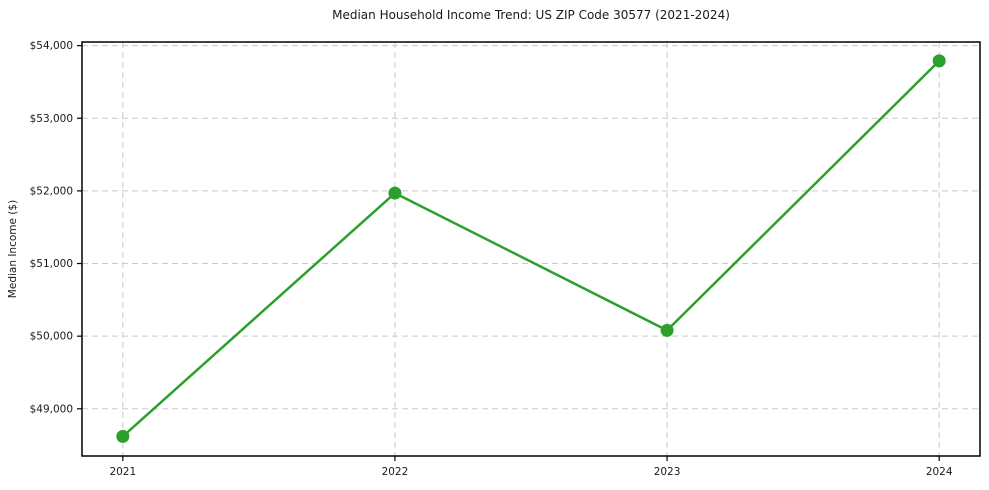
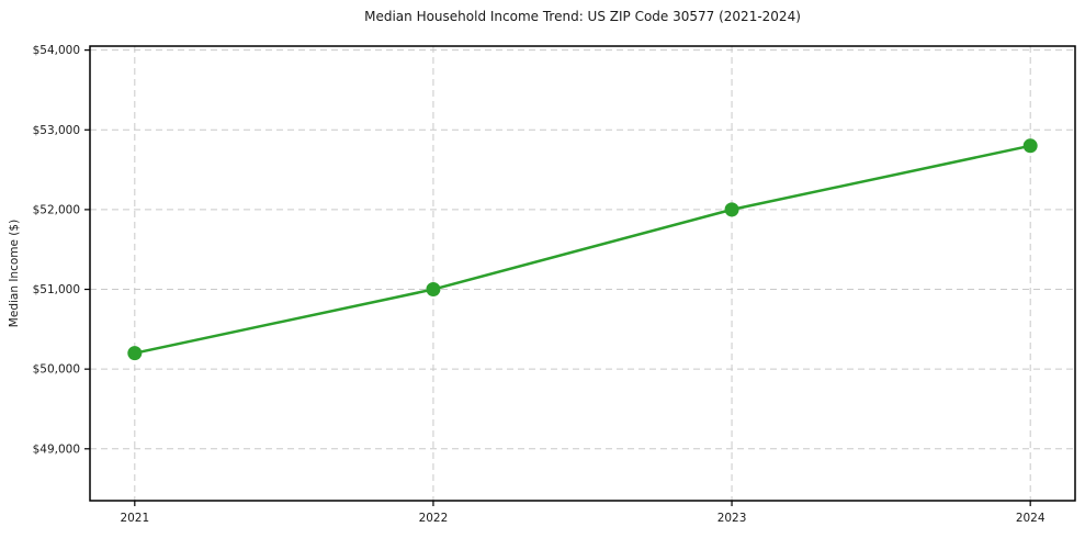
2021: $48600 -> $50200
2022: $52000 -> $51000
2023: $50100 -> $52000
2024: $53800 -> $52800
